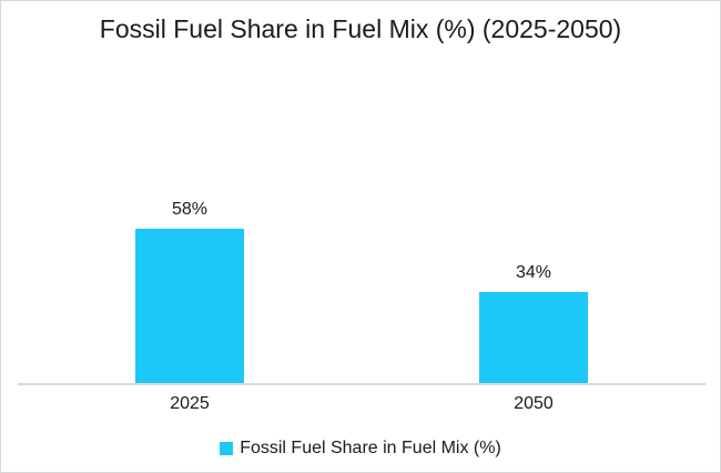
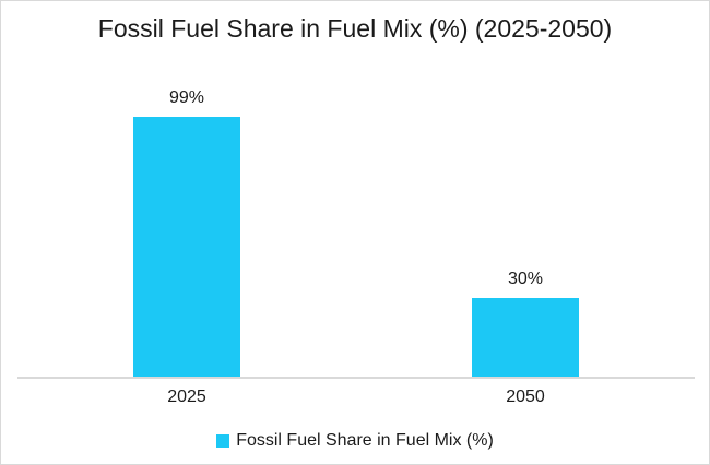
2025: 58% -> 99%
2050: 34% -> 30%
